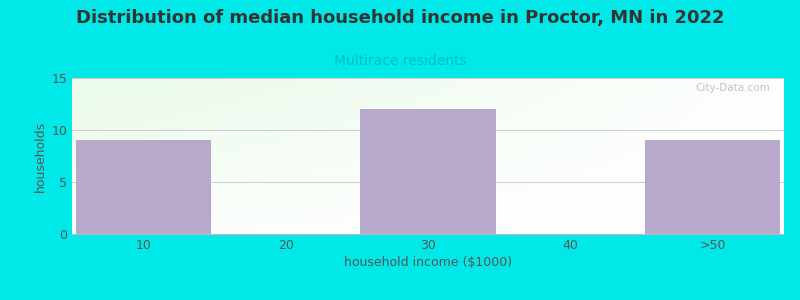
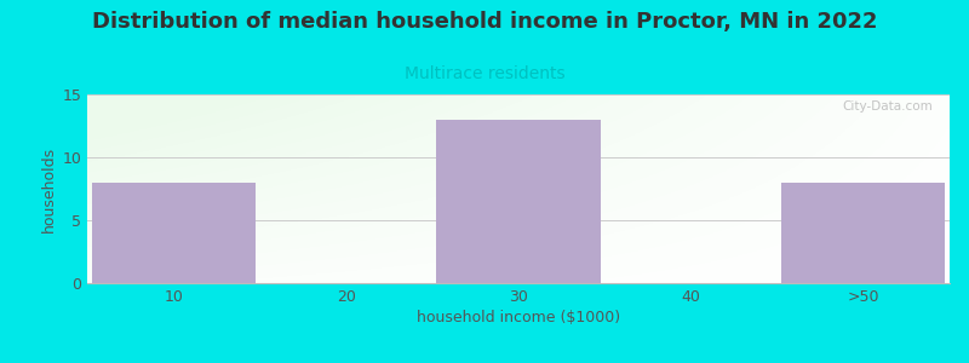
10: 9 -> 8
30: 12 -> 13
>50: 9 -> 8
